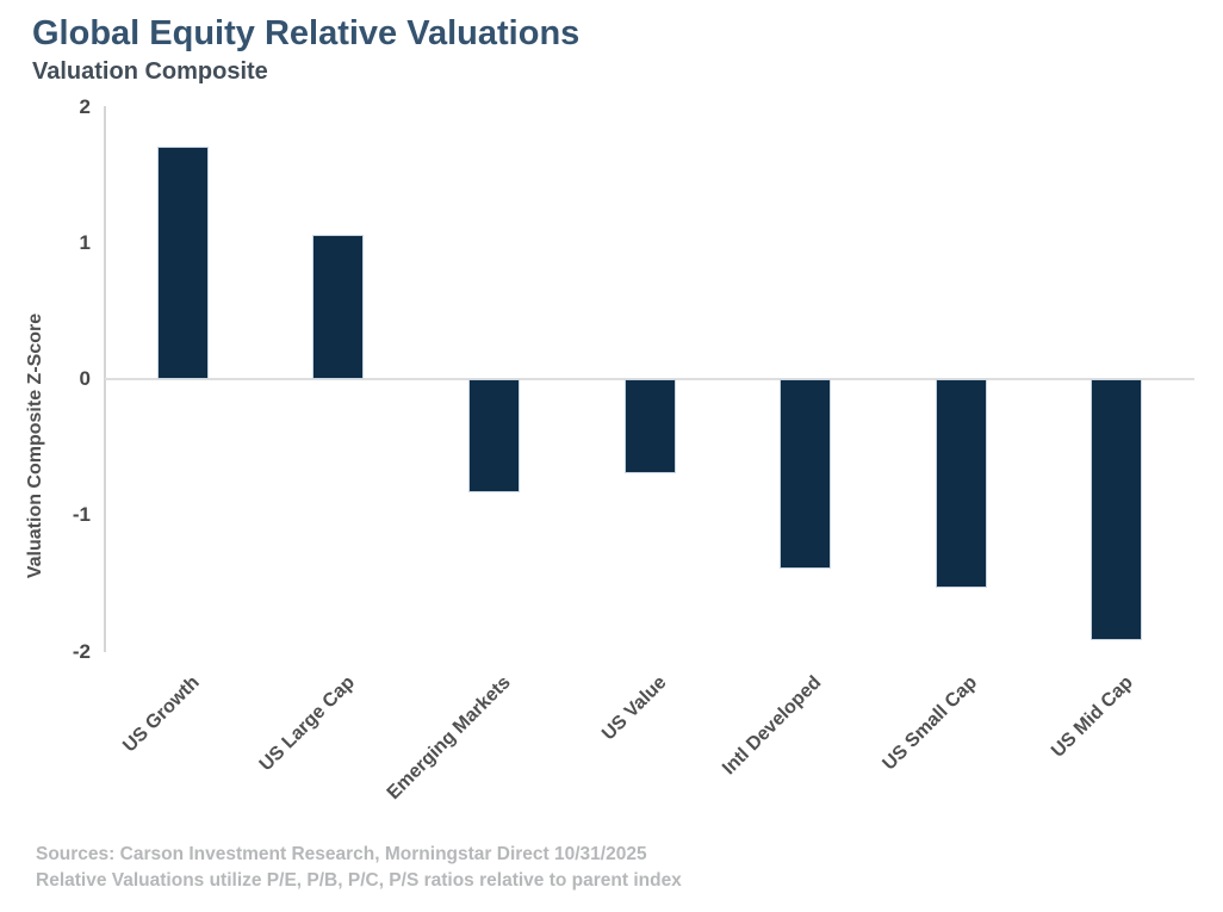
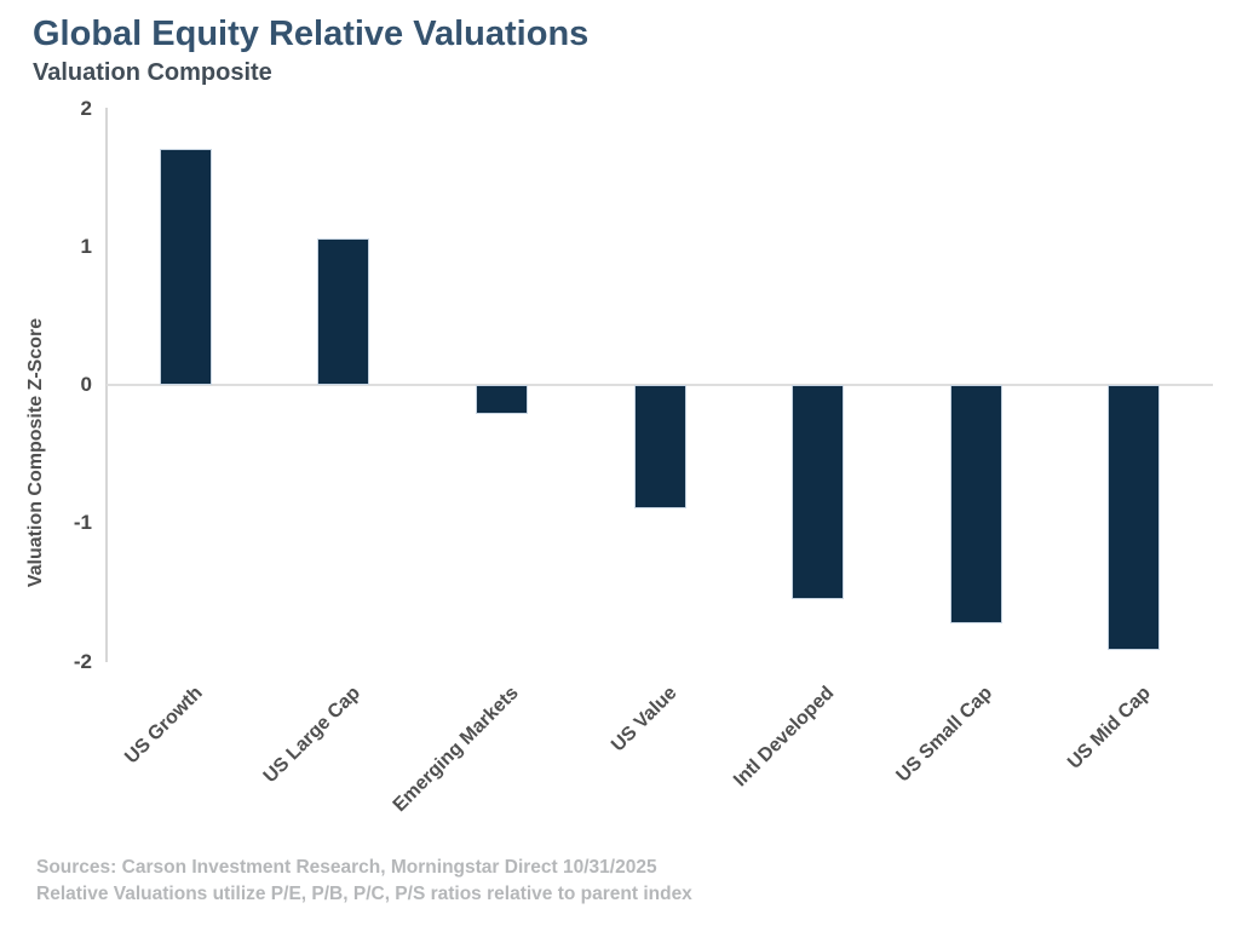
Emerging Markets: -0.83 -> -0.21
US Value: -0.69 -> -0.89
Intl Developed: -1.39 -> -1.55
US Small Cap: -1.53 -> -1.72
